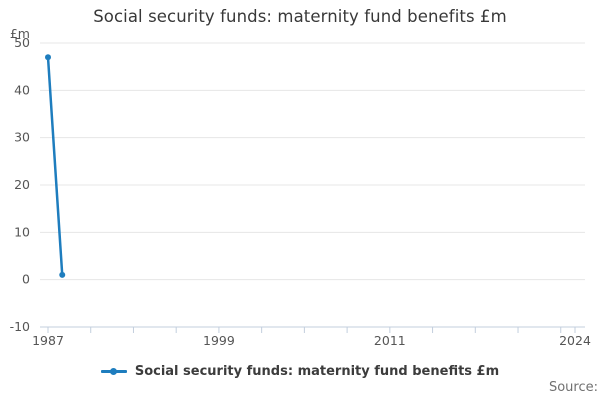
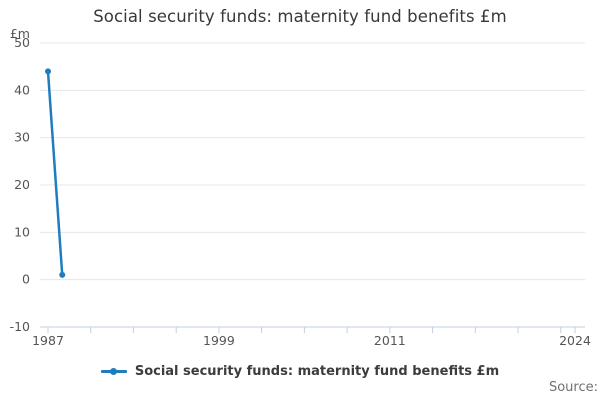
1987: 47 -> 44
